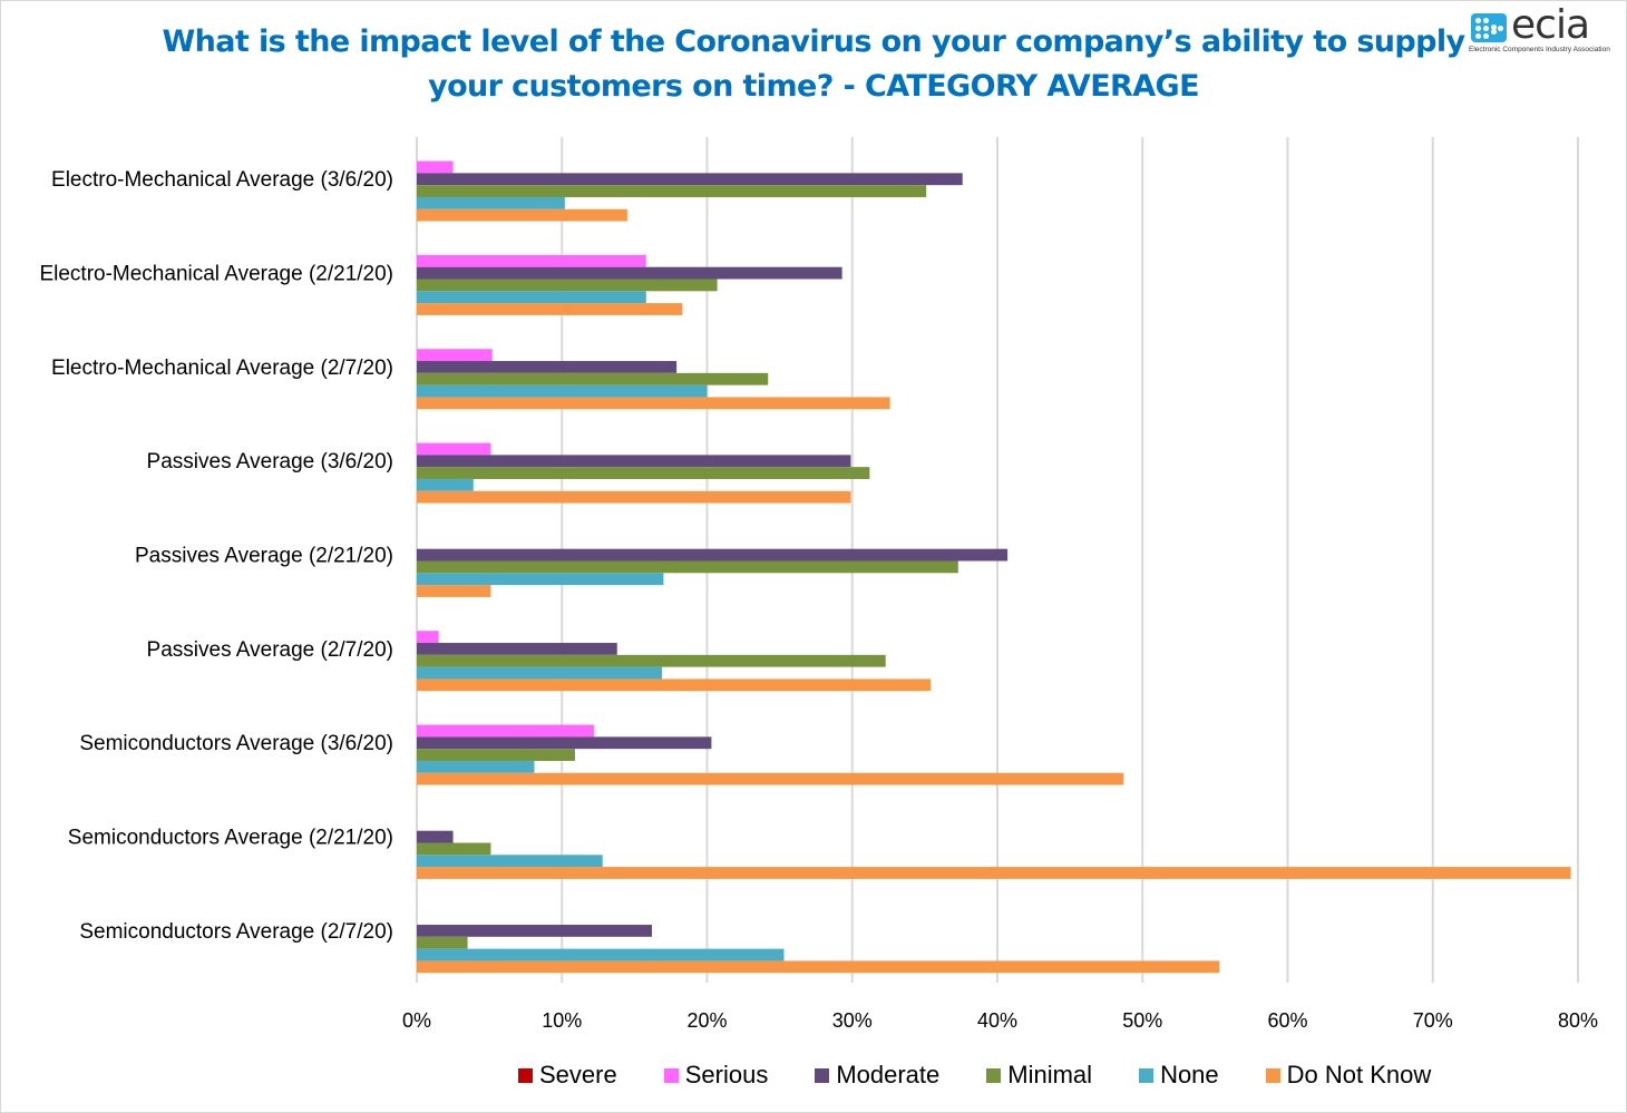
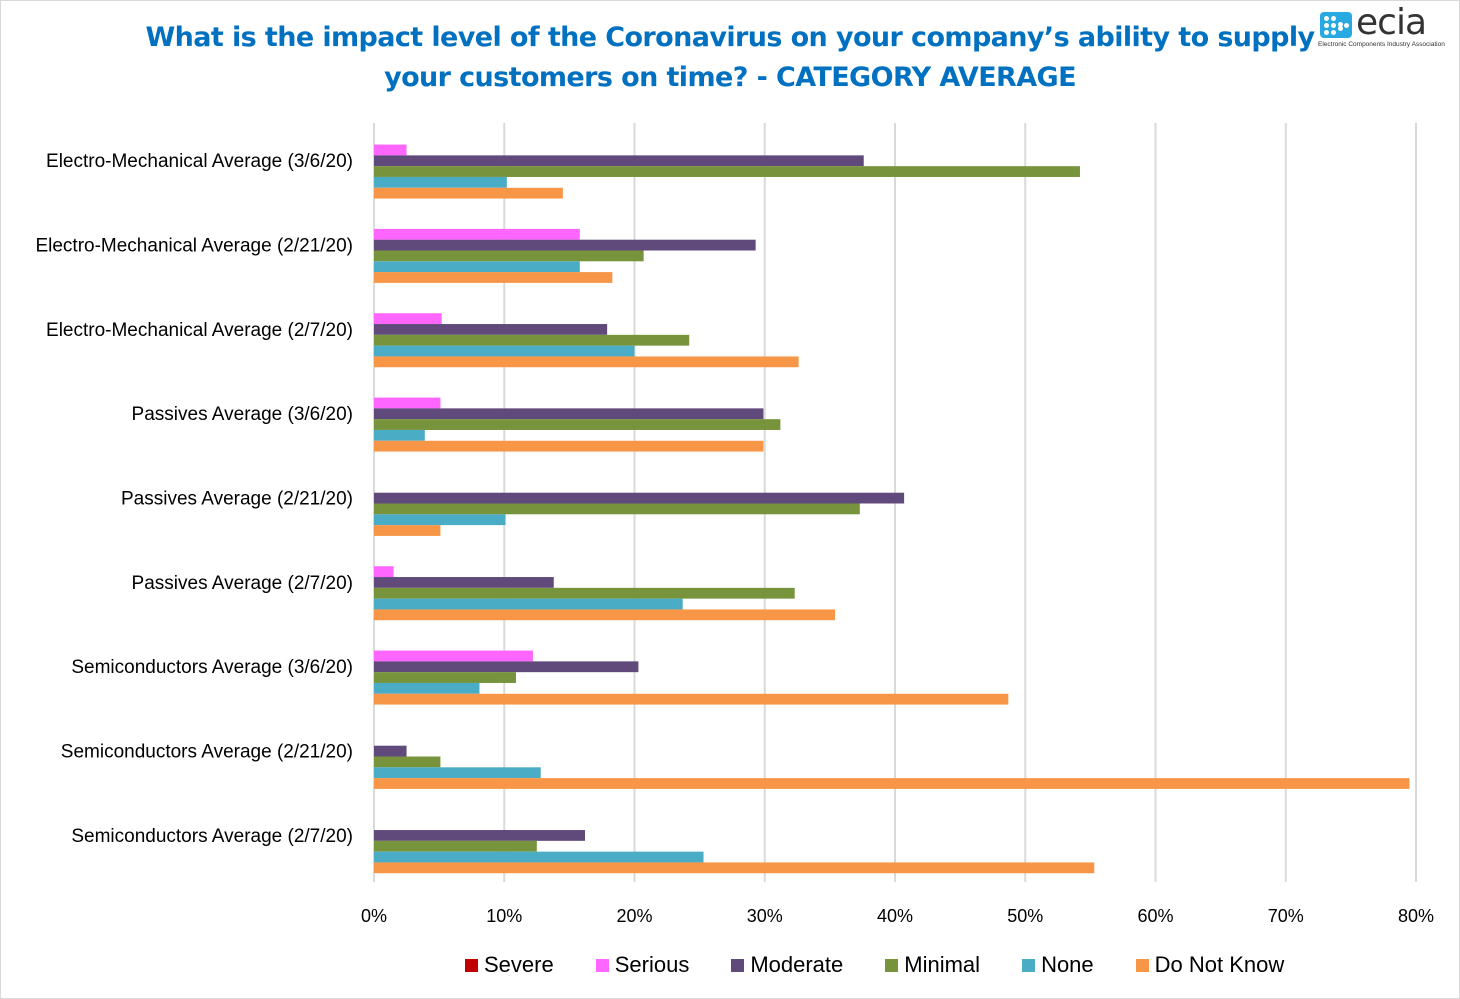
Minimal/Electro-Mechanical Average (3/6/20): 35.1% -> 54.2%
None/Passives Average (2/21/20): 17.0% -> 10.1%
None/Passives Average (2/7/20): 16.9% -> 23.7%
Minimal/Semiconductors Average (2/7/20): 3.5% -> 12.5%
